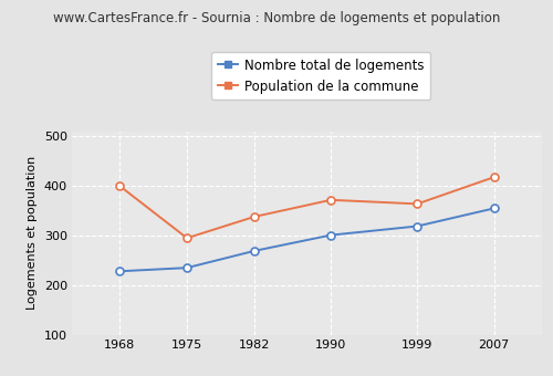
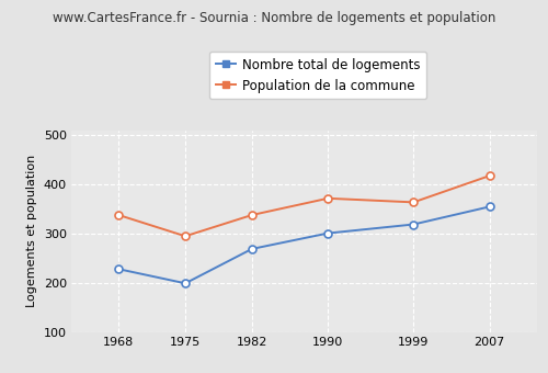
Population de la commune/1968: 400 -> 338
Nombre total de logements/1975: 235 -> 199
